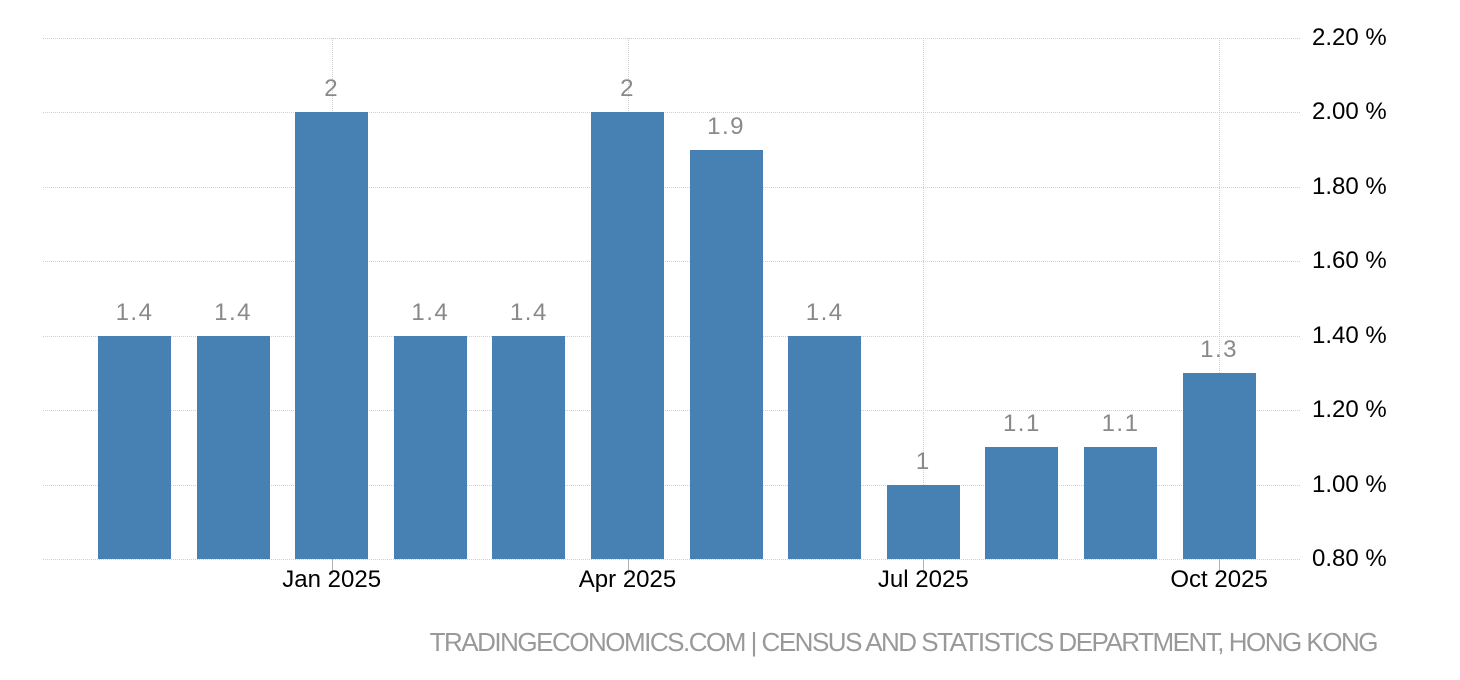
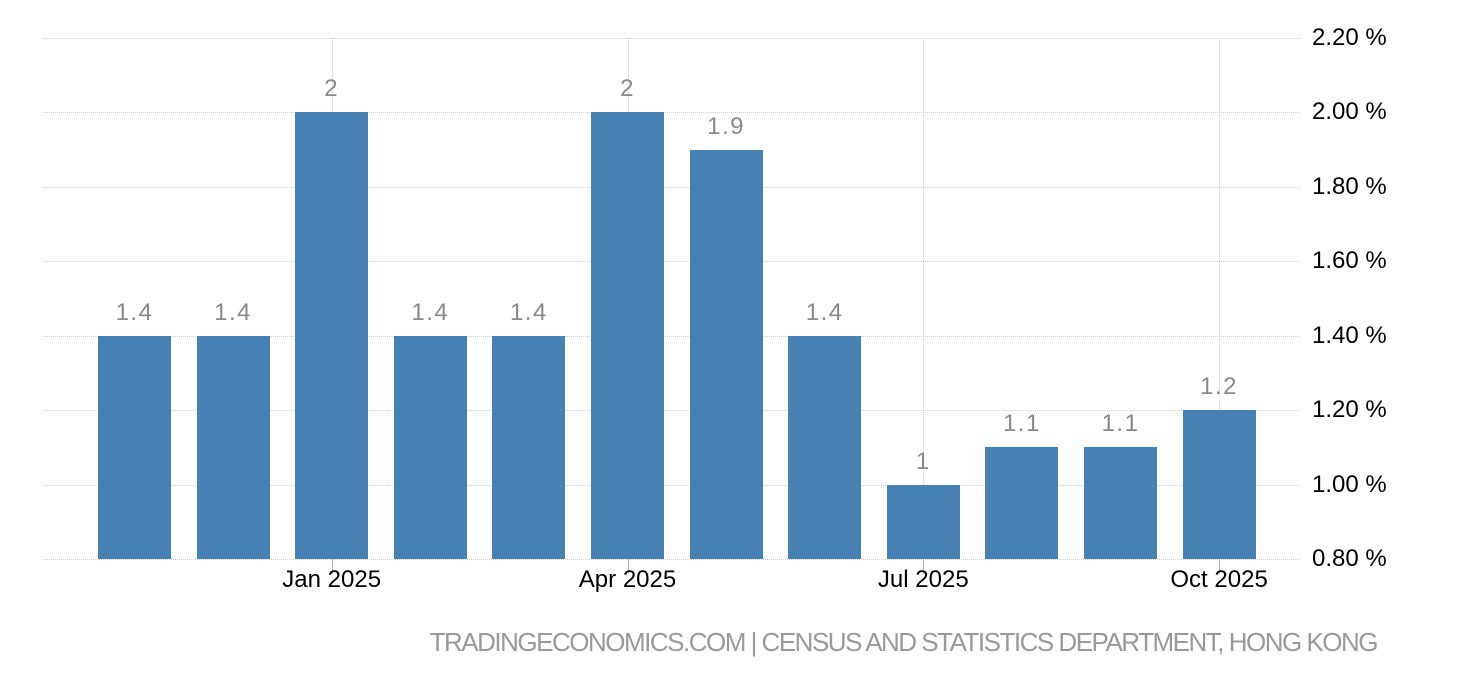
Oct 2025: 1.3 -> 1.2
